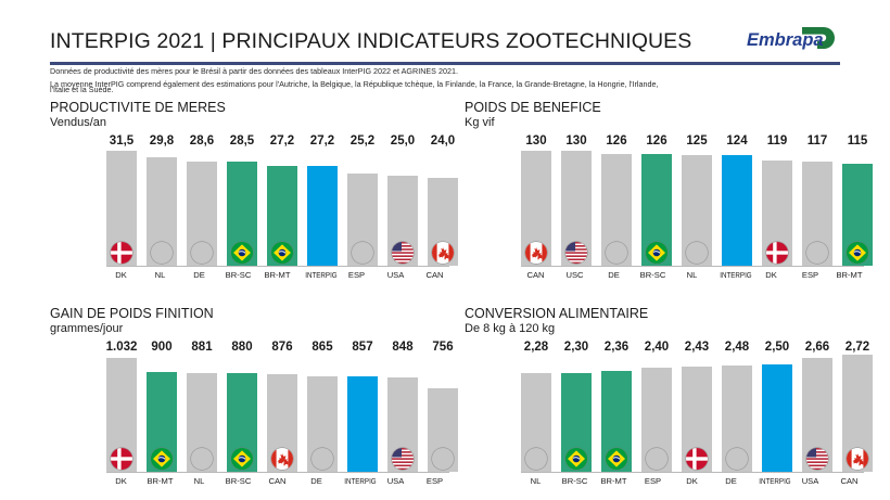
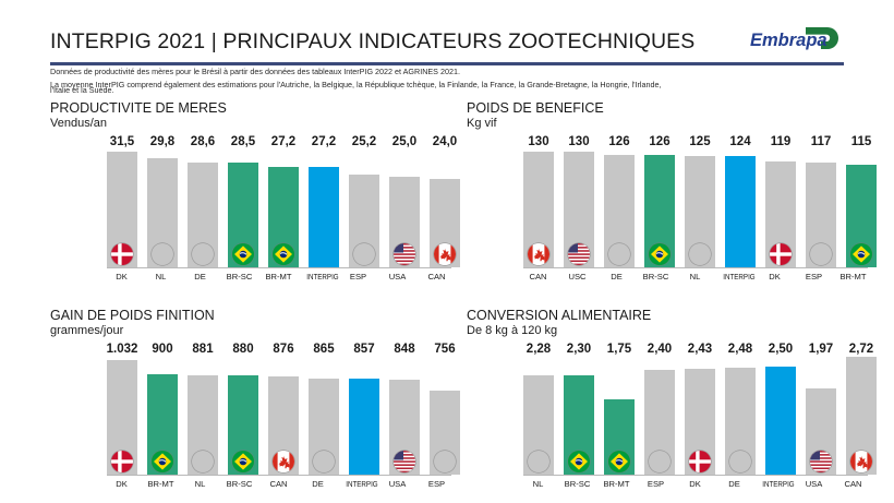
CONVERSION ALIMENTAIRE/BR-MT: 2,36 -> 1,75
CONVERSION ALIMENTAIRE/USA: 2,66 -> 1,97
